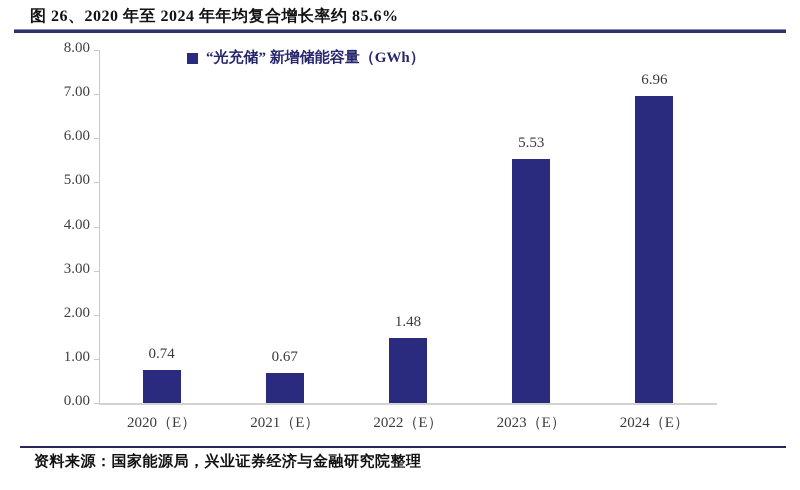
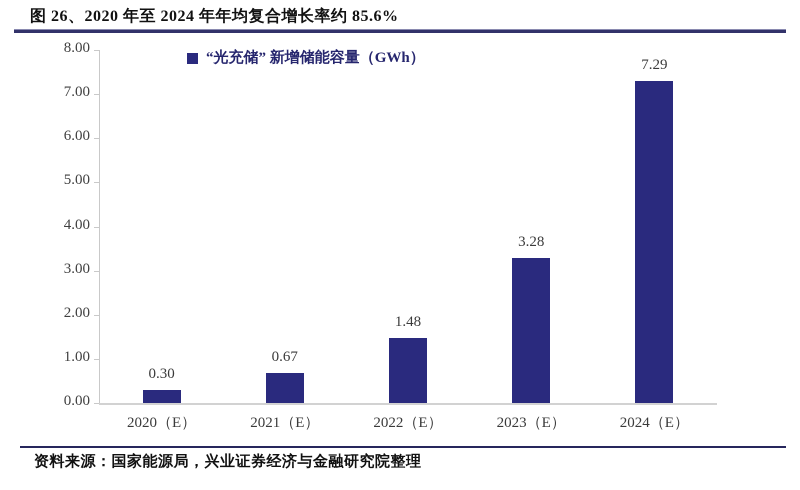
2020（E）: 0.74 -> 0.30
2023（E）: 5.53 -> 3.28
2024（E）: 6.96 -> 7.29
